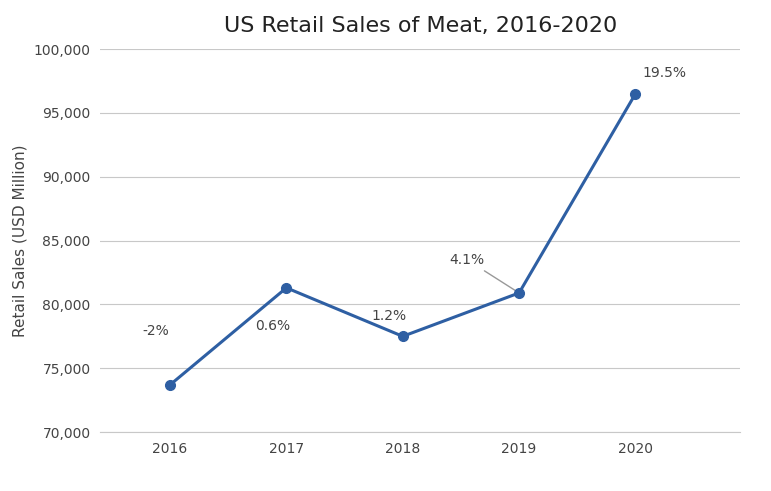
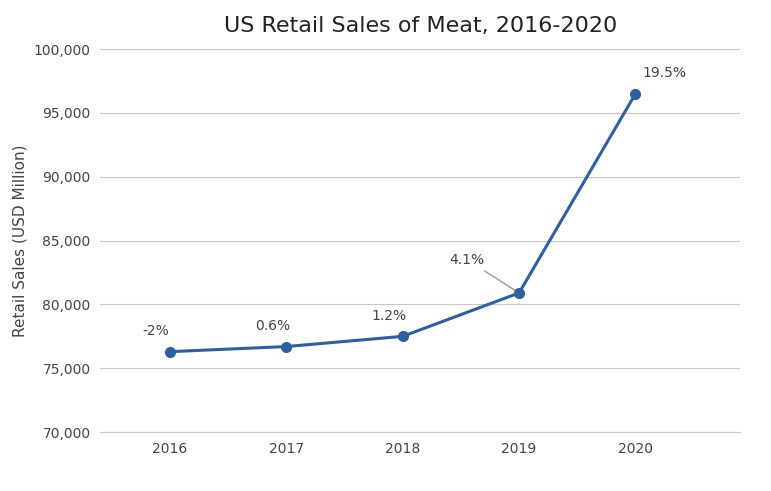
2016: 73,700 -> 76,300
2017: 81,300 -> 76,700
